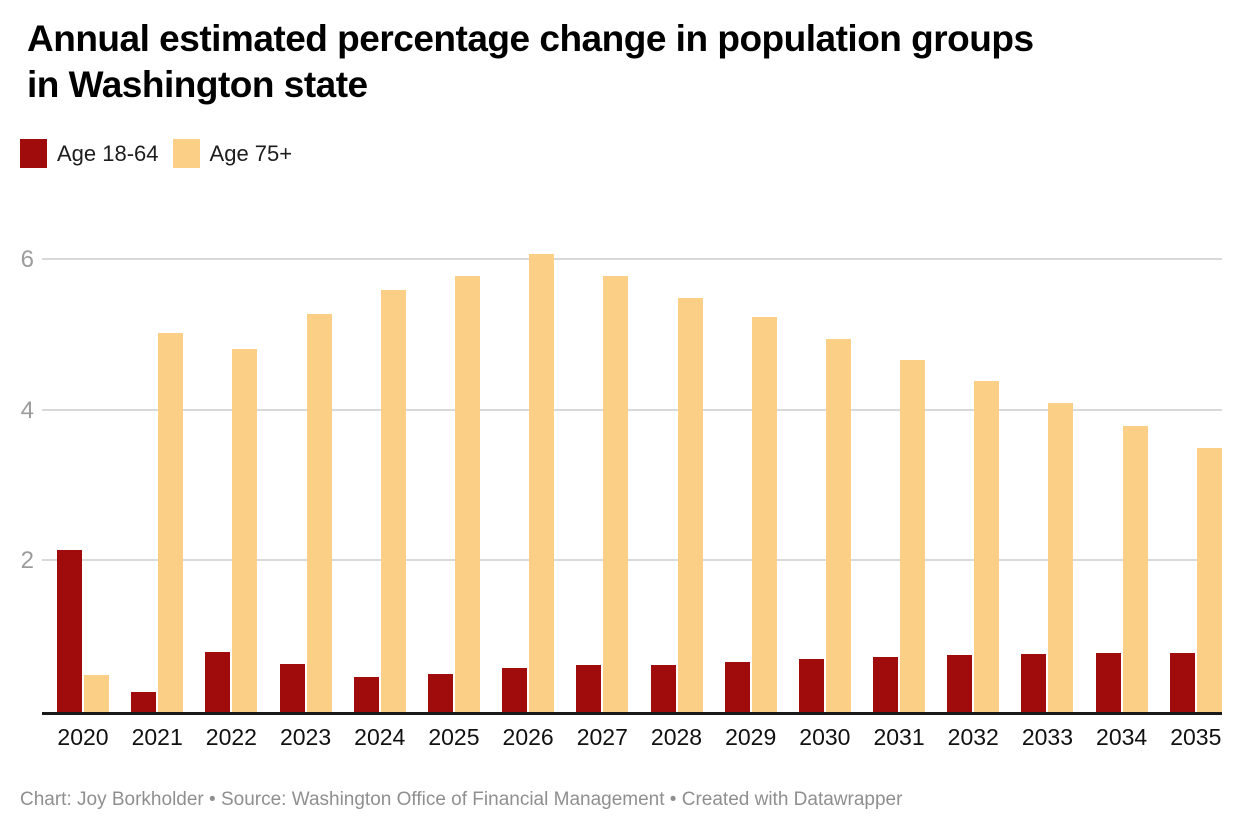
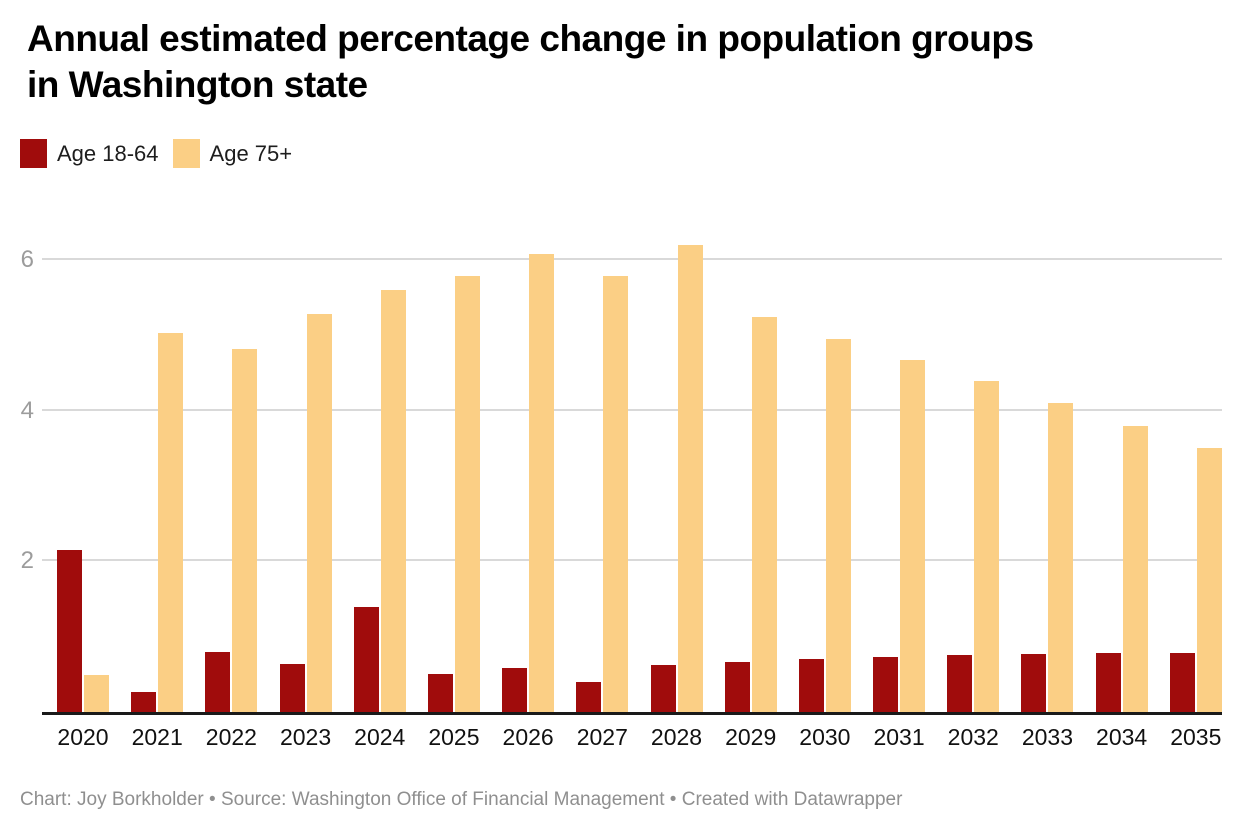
Age 18-64/2024: 0.5 -> 1.4
Age 18-64/2027: 0.6 -> 0.4
Age 75+/2028: 5.5 -> 6.2
